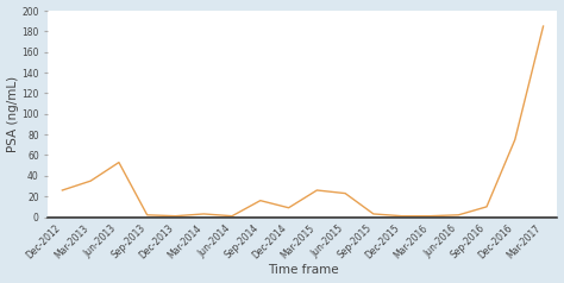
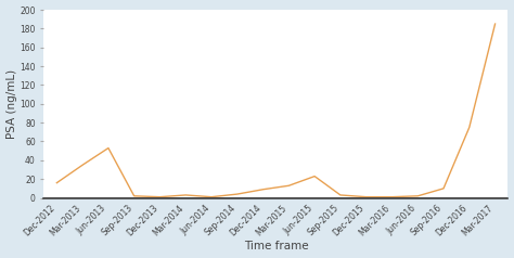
Dec-2012: 26 -> 16
Sep-2014: 16 -> 4
Mar-2015: 26 -> 13
